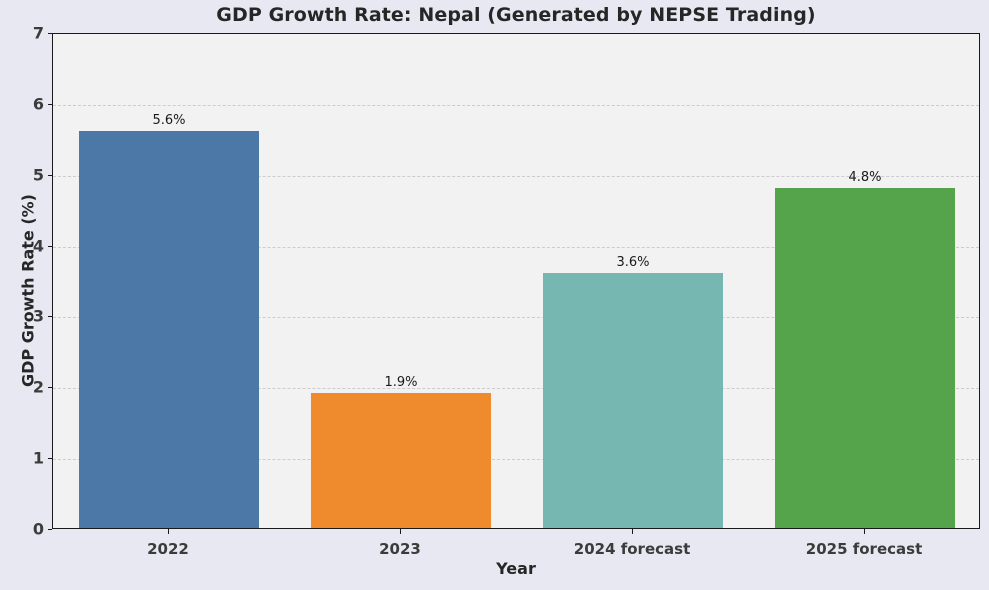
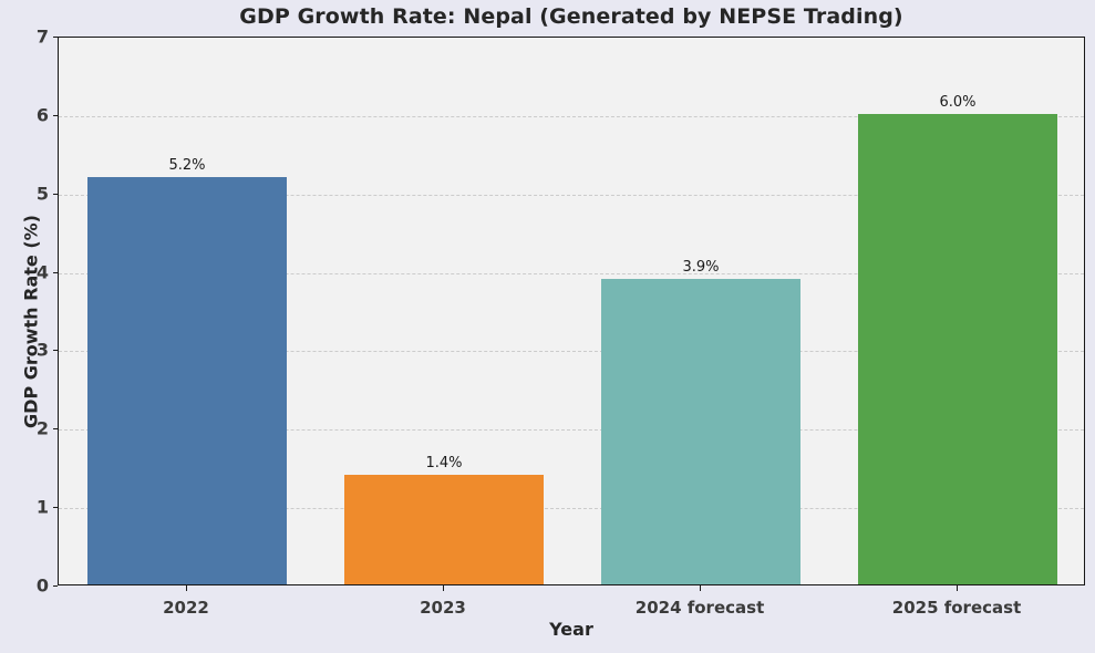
2022: 5.6% -> 5.2%
2023: 1.9% -> 1.4%
2024 forecast: 3.6% -> 3.9%
2025 forecast: 4.8% -> 6.0%
